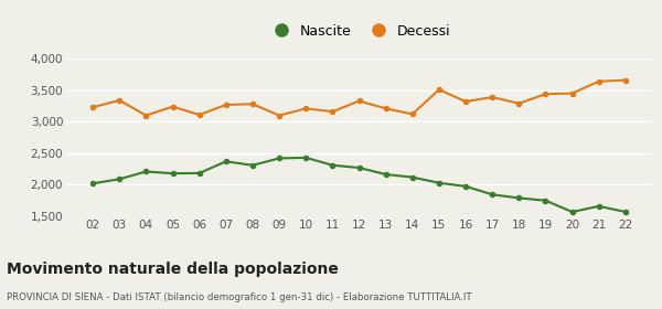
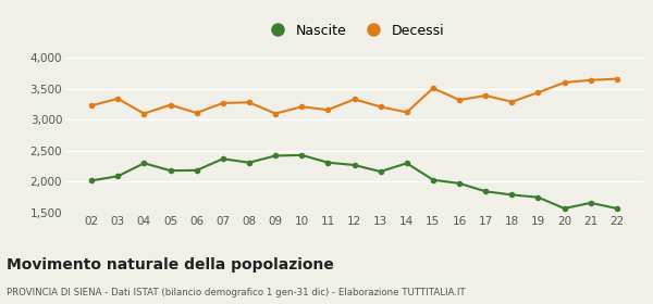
Nascite/04: 2,210 -> 2,300
Nascite/14: 2,120 -> 2,300
Decessi/20: 3,450 -> 3,600
